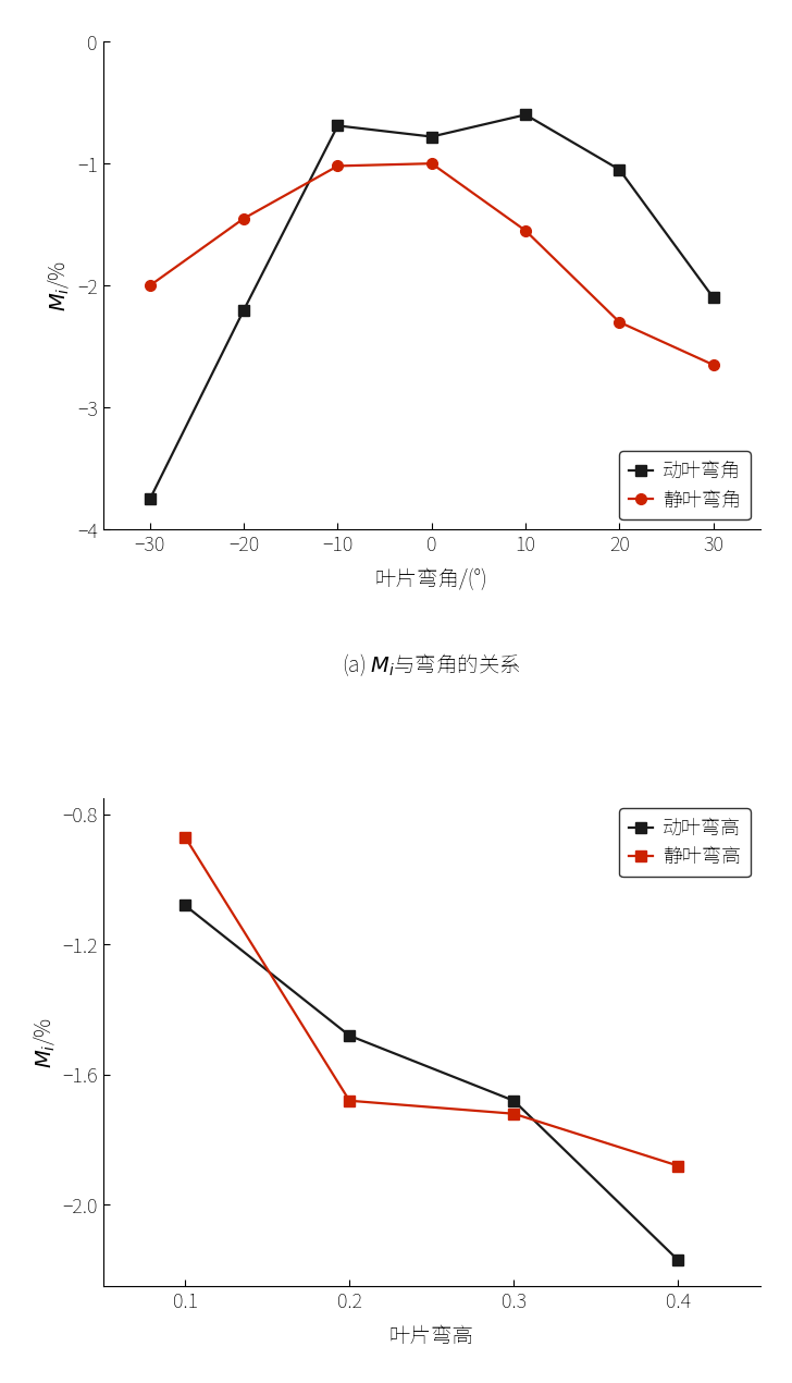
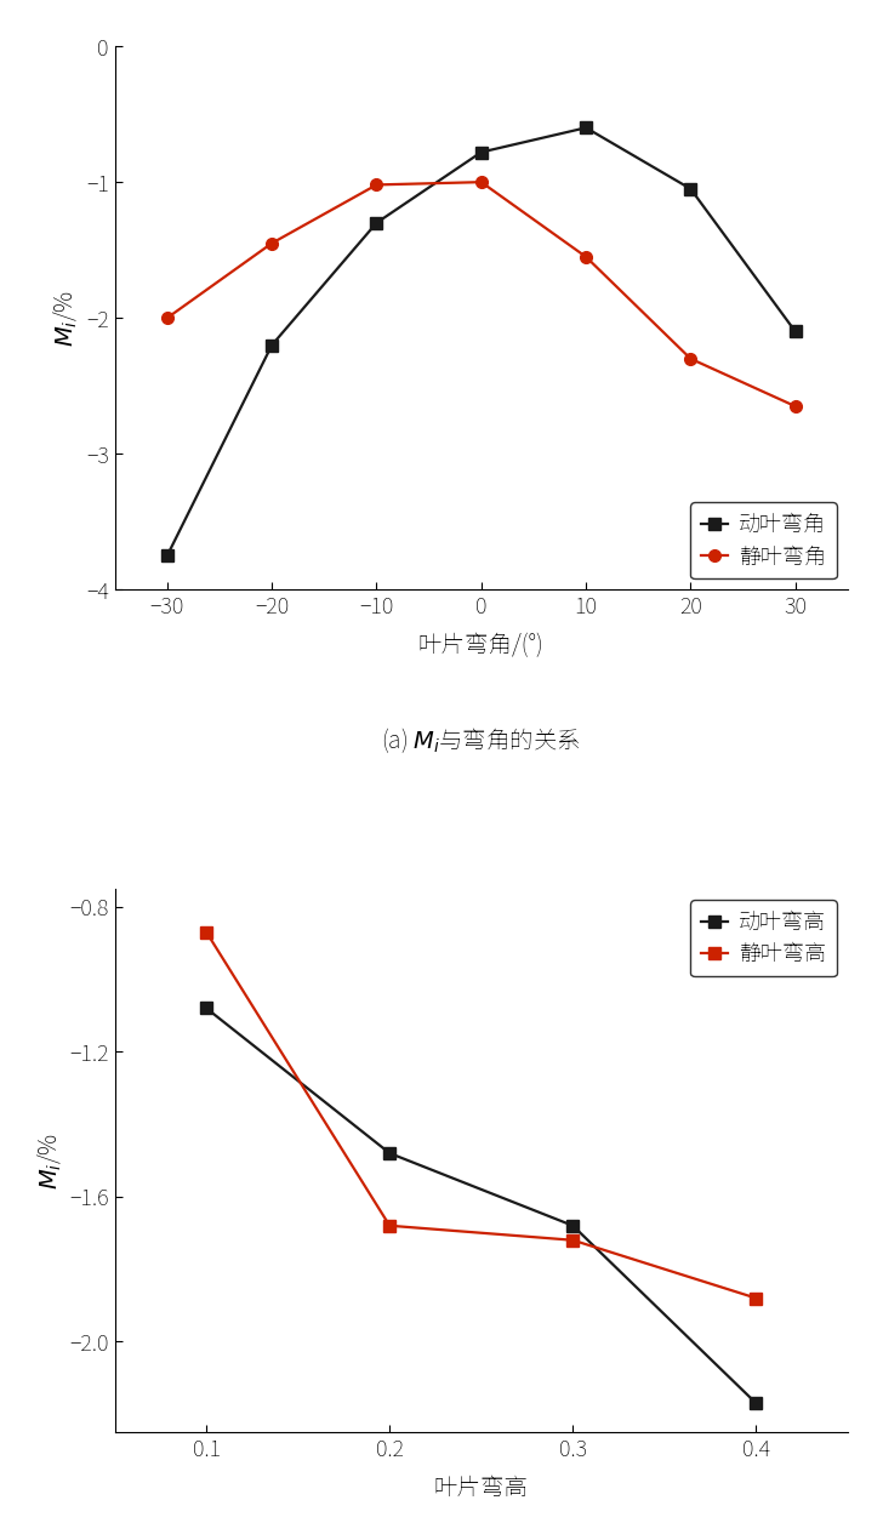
动叶弯角/−10: -0.69 -> -1.30
